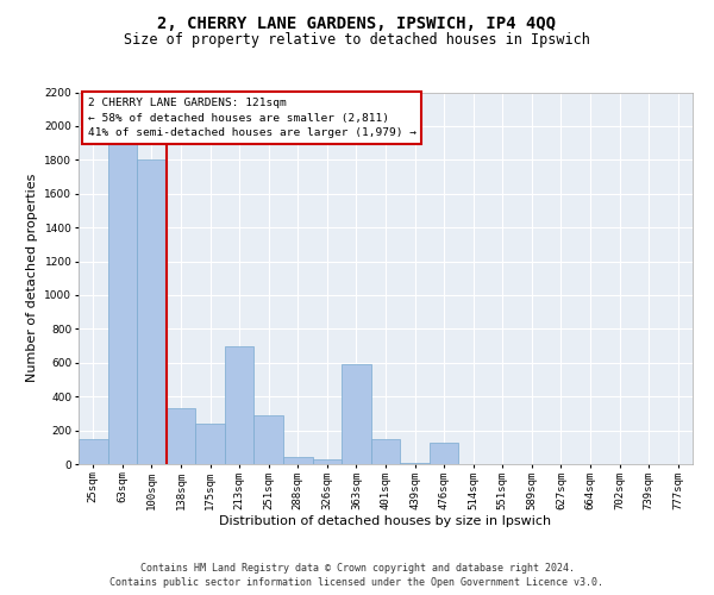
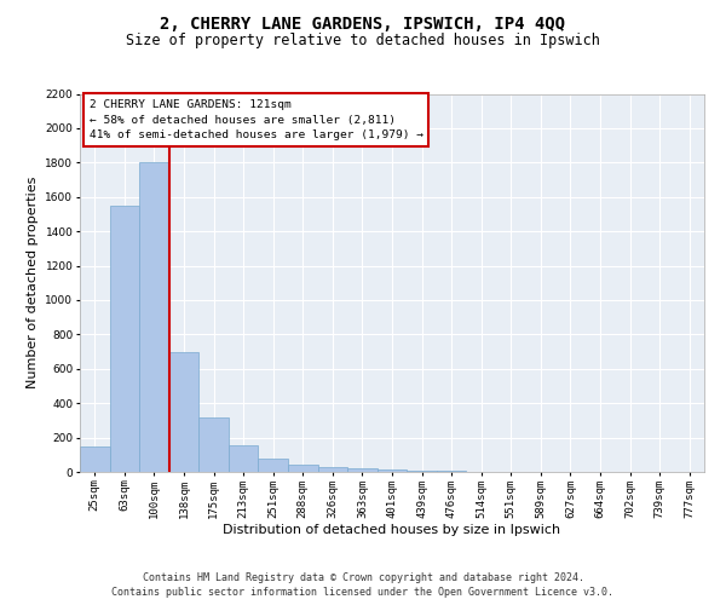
63sqm: 1900 -> 1550
138sqm: 330 -> 700
175sqm: 240 -> 320
213sqm: 700 -> 160
251sqm: 290 -> 80
363sqm: 590 -> 20
401sqm: 150 -> 10
476sqm: 130 -> 0
